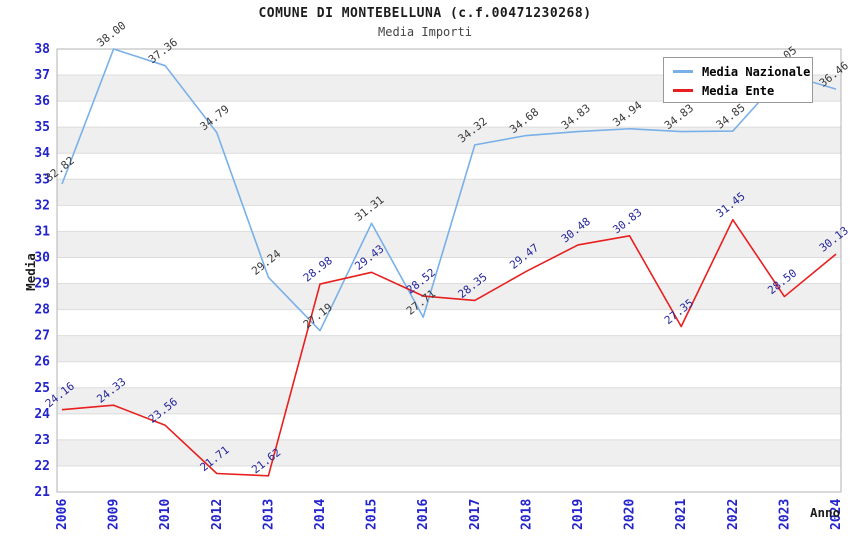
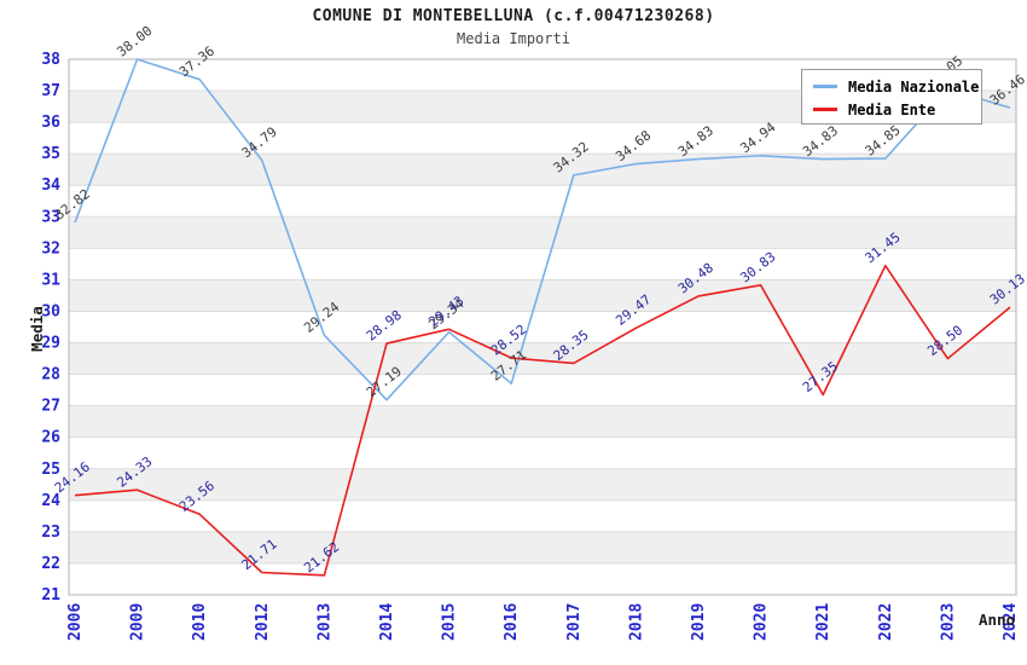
Media Nazionale/2015: 31.31 -> 29.34
